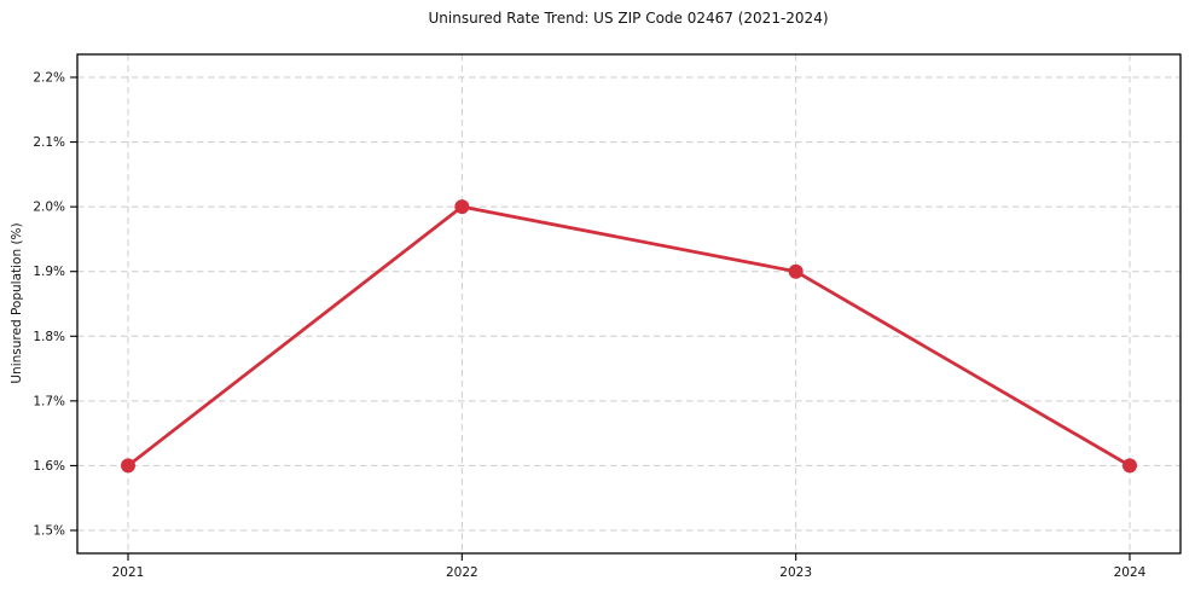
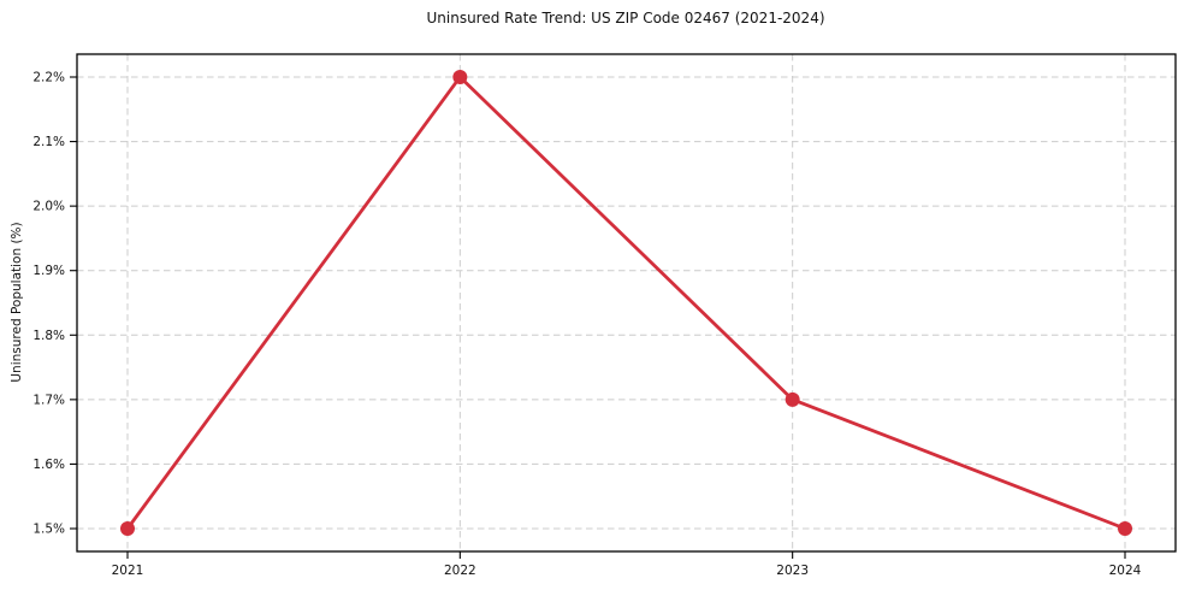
2021: 1.6% -> 1.5%
2022: 2.0% -> 2.2%
2023: 1.9% -> 1.7%
2024: 1.6% -> 1.5%
